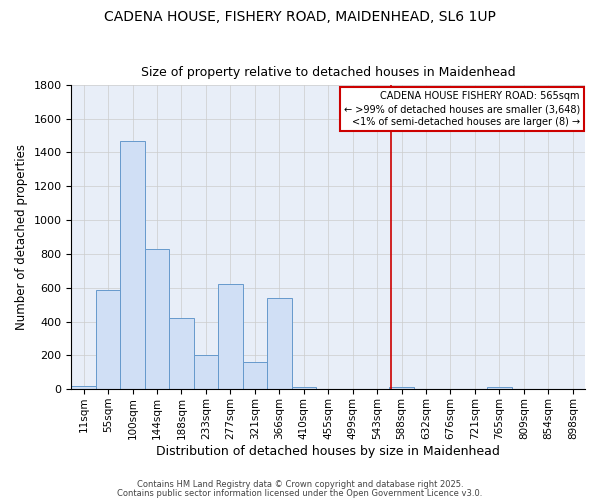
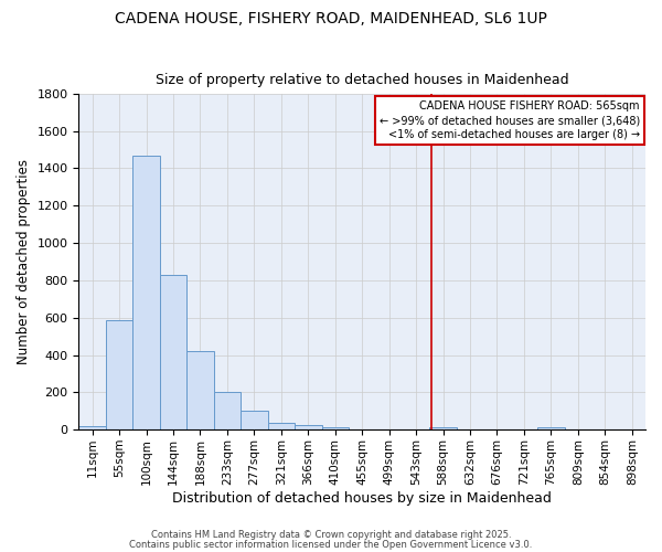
277sqm: 620 -> 100
321sqm: 160 -> 40
366sqm: 540 -> 20
